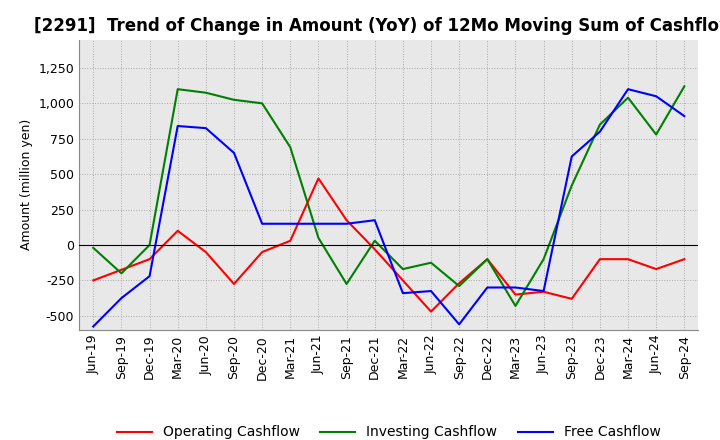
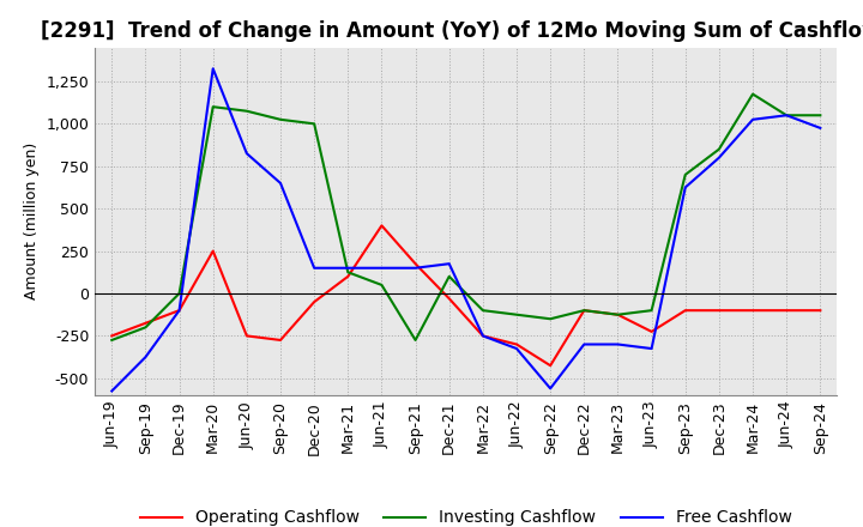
Investing Cashflow/Jun-19: -20 -> -280
Free Cashflow/Dec-19: -220 -> -100
Operating Cashflow/Mar-20: 100 -> 250
Free Cashflow/Mar-20: 840 -> 1,320
Operating Cashflow/Jun-20: -50 -> -250
Operating Cashflow/Mar-21: 30 -> 100
Investing Cashflow/Mar-21: 690 -> 120
Operating Cashflow/Jun-21: 470 -> 400
Investing Cashflow/Dec-21: 30 -> 100
Investing Cashflow/Mar-22: -170 -> -100
Free Cashflow/Mar-22: -340 -> -250
Operating Cashflow/Jun-22: -470 -> -300
Operating Cashflow/Sep-22: -270 -> -420
Investing Cashflow/Sep-22: -290 -> -150
Operating Cashflow/Mar-23: -350 -> -120
Investing Cashflow/Mar-23: -430 -> -120
Operating Cashflow/Jun-23: -330 -> -220
Operating Cashflow/Sep-23: -380 -> -100
Investing Cashflow/Sep-23: 420 -> 700
Investing Cashflow/Mar-24: 1,040 -> 1,180
Free Cashflow/Mar-24: 1,100 -> 1,020
Operating Cashflow/Jun-24: -170 -> -100
Investing Cashflow/Jun-24: 780 -> 1,050
Investing Cashflow/Sep-24: 1,120 -> 1,050
Free Cashflow/Sep-24: 910 -> 980
